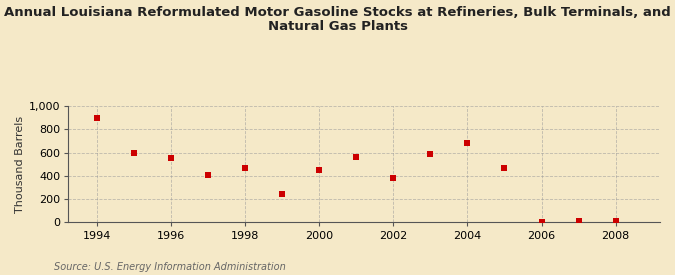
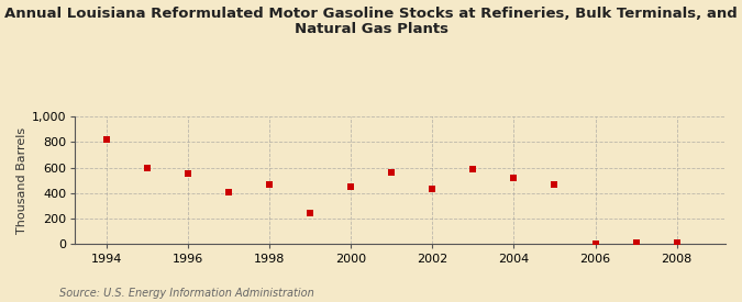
1994: 900 -> 820
2002: 380 -> 430
2004: 680 -> 520
